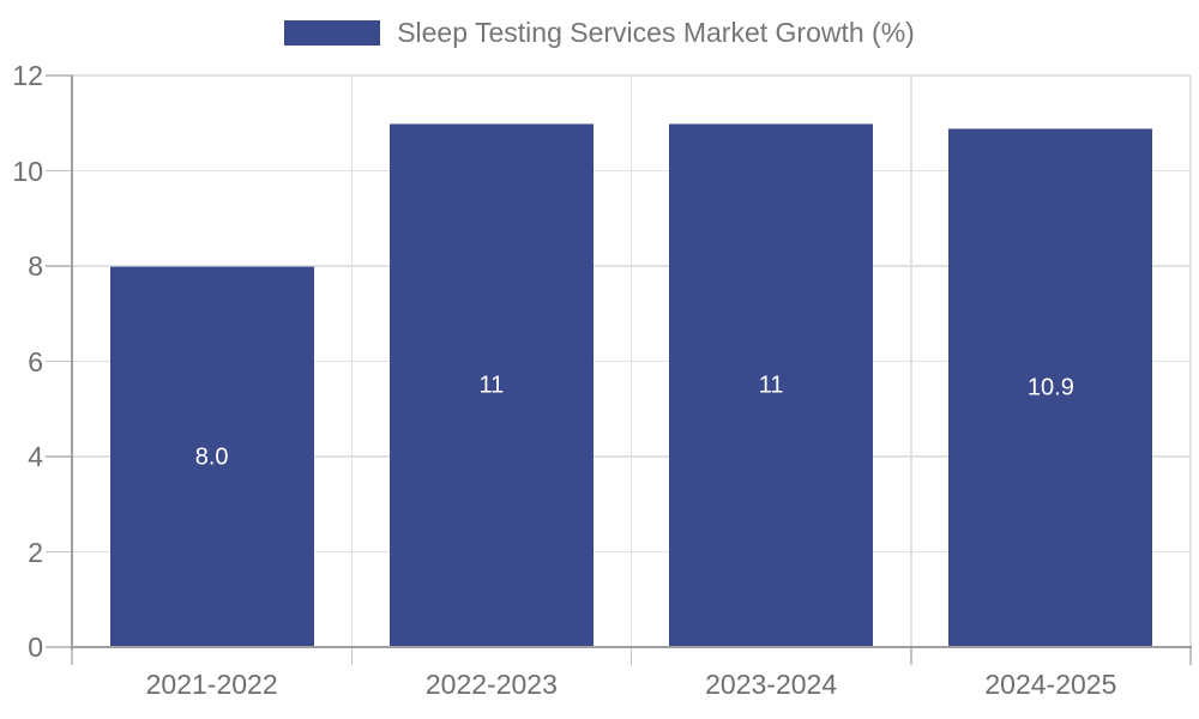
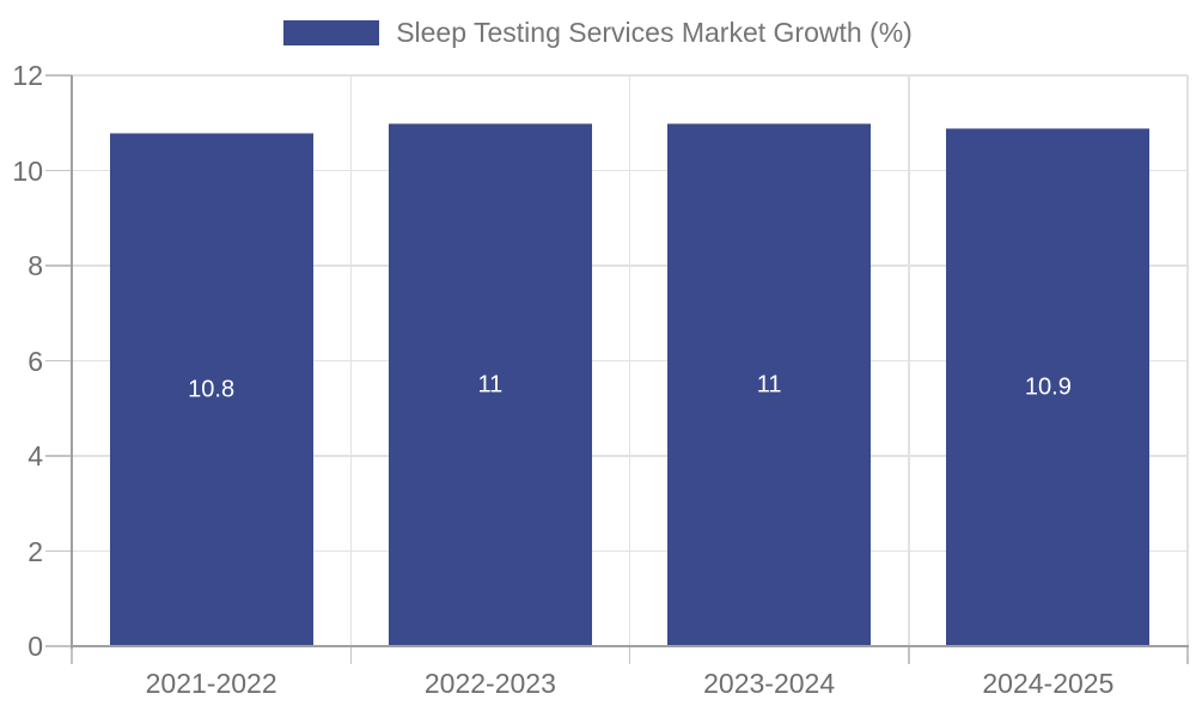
2021-2022: 8.0 -> 10.8
